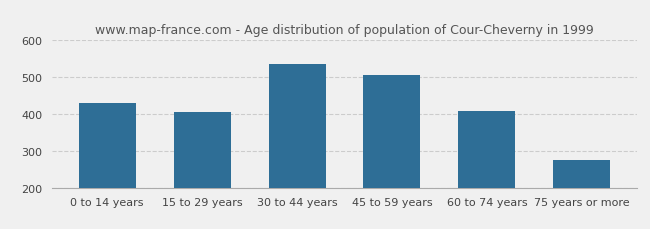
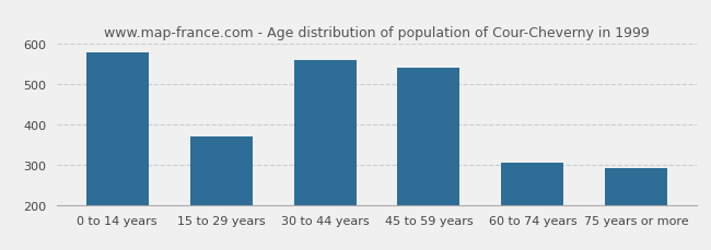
0 to 14 years: 430 -> 580
15 to 29 years: 405 -> 370
30 to 44 years: 537 -> 560
45 to 59 years: 507 -> 540
60 to 74 years: 407 -> 305
75 years or more: 276 -> 290
